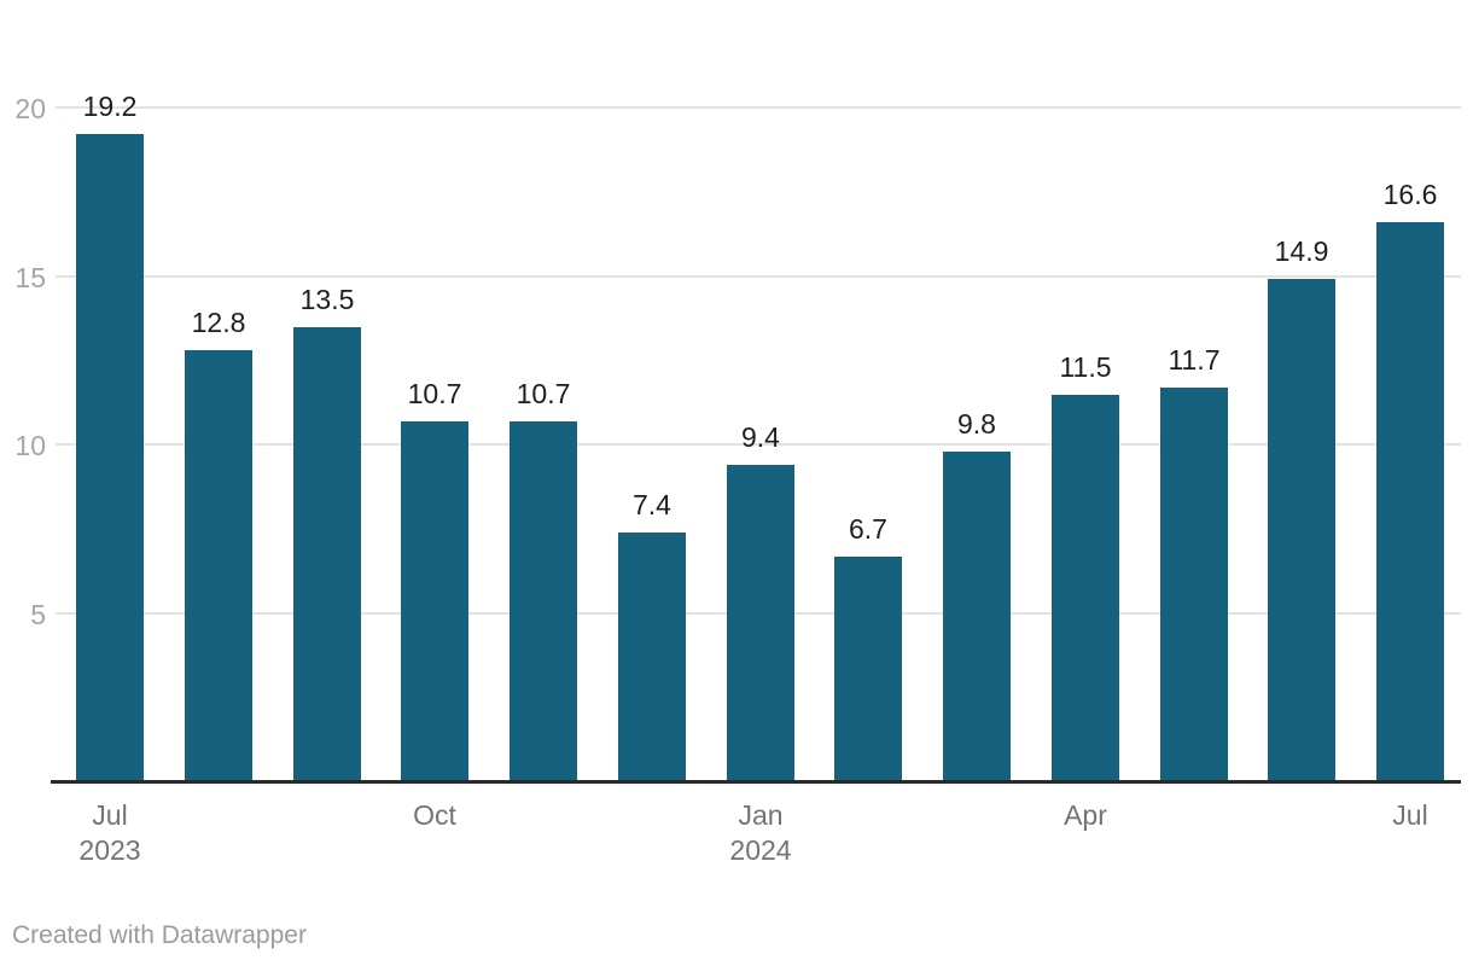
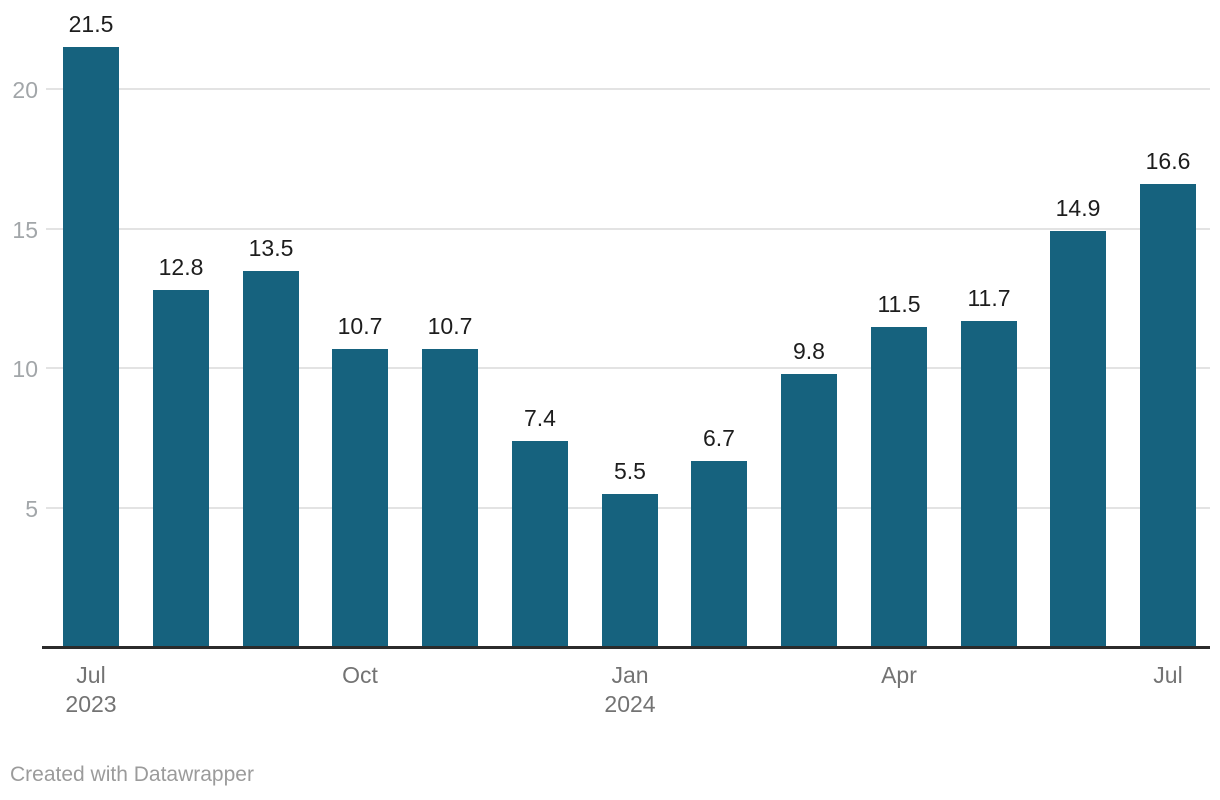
Jul 2023: 19.2 -> 21.5
Jan 2024: 9.4 -> 5.5
